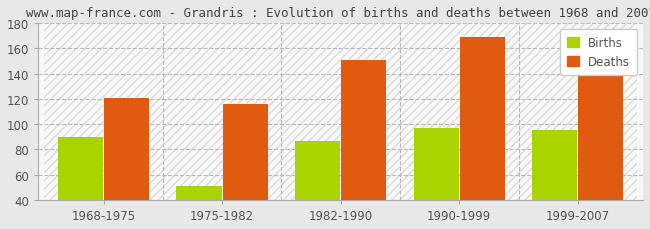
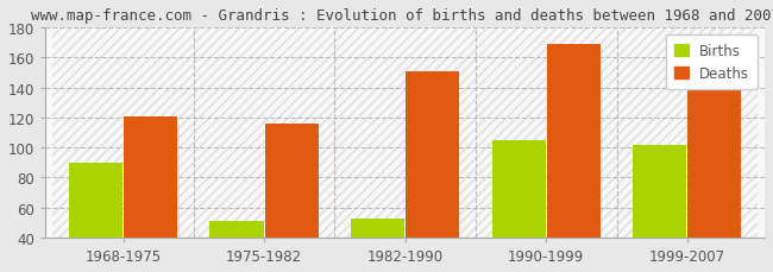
Births/1982-1990: 87 -> 53
Births/1990-1999: 97 -> 105
Births/1999-2007: 95 -> 102
